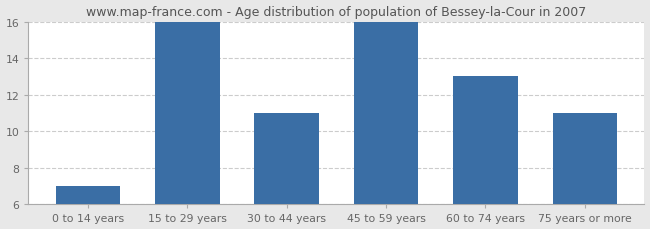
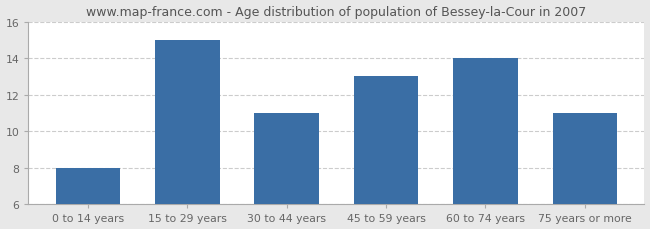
0 to 14 years: 7 -> 8
15 to 29 years: 16 -> 15
45 to 59 years: 16 -> 13
60 to 74 years: 13 -> 14
